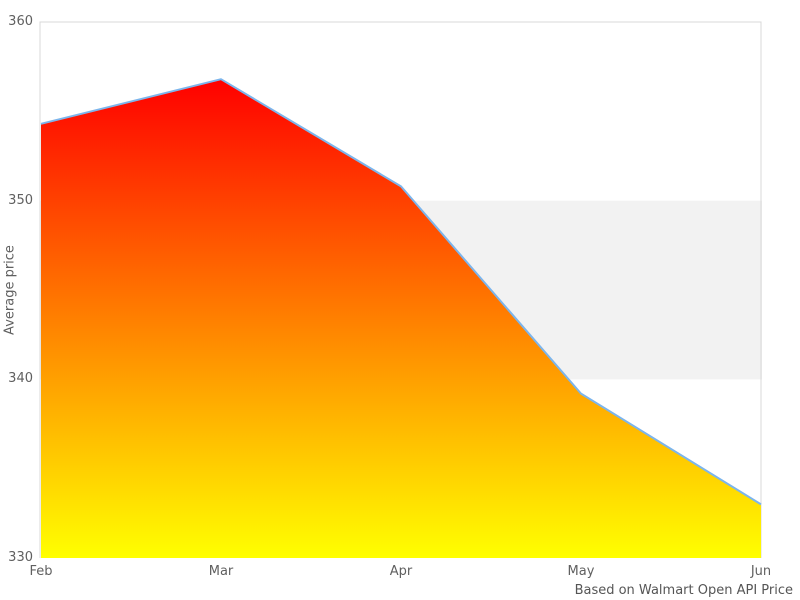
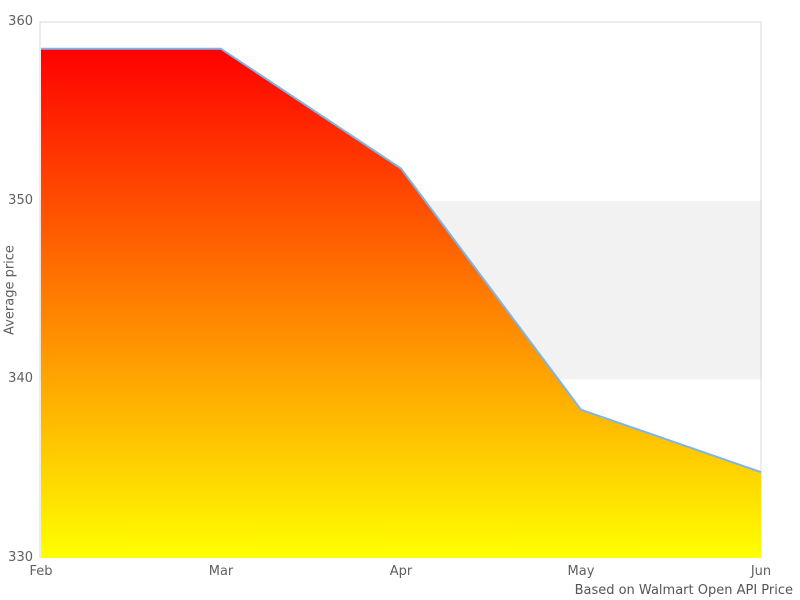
Feb: 354.3 -> 358.5
Mar: 356.8 -> 358.5
Apr: 350.8 -> 351.8
May: 339.2 -> 338.3
Jun: 333.0 -> 334.8
